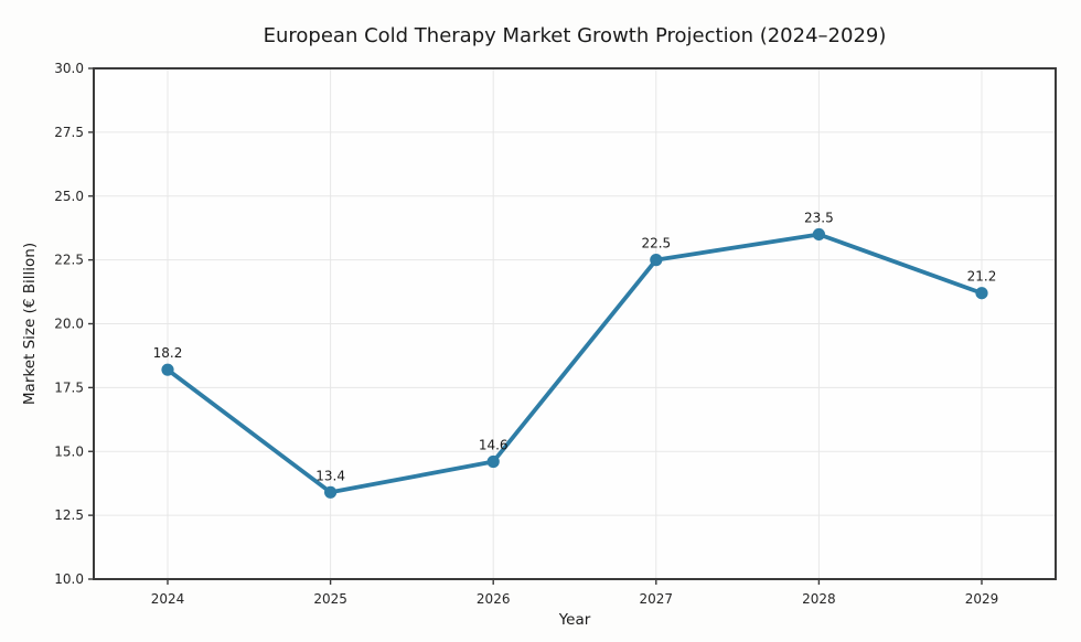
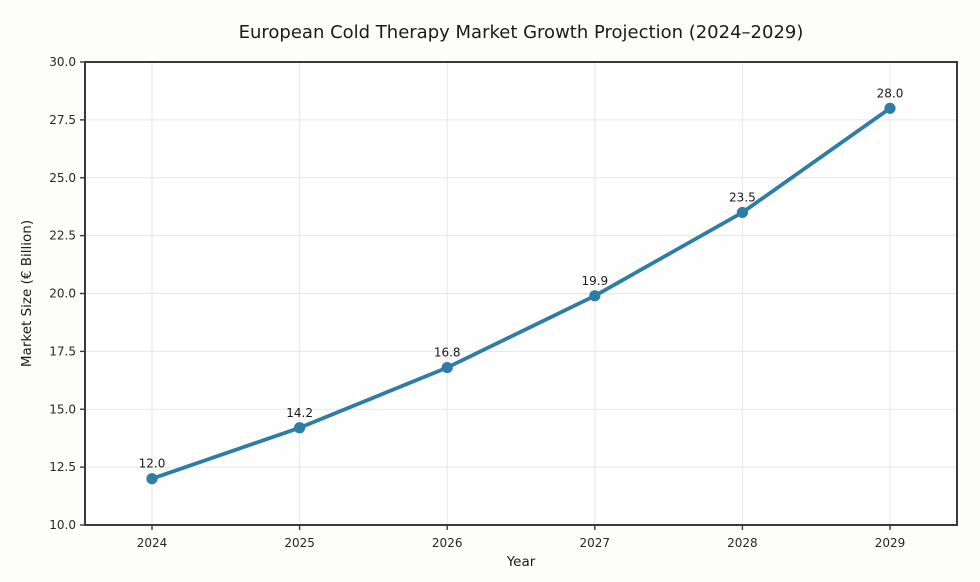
2024: 18.2 -> 12.0
2025: 13.4 -> 14.2
2026: 14.6 -> 16.8
2027: 22.5 -> 19.9
2029: 21.2 -> 28.0
